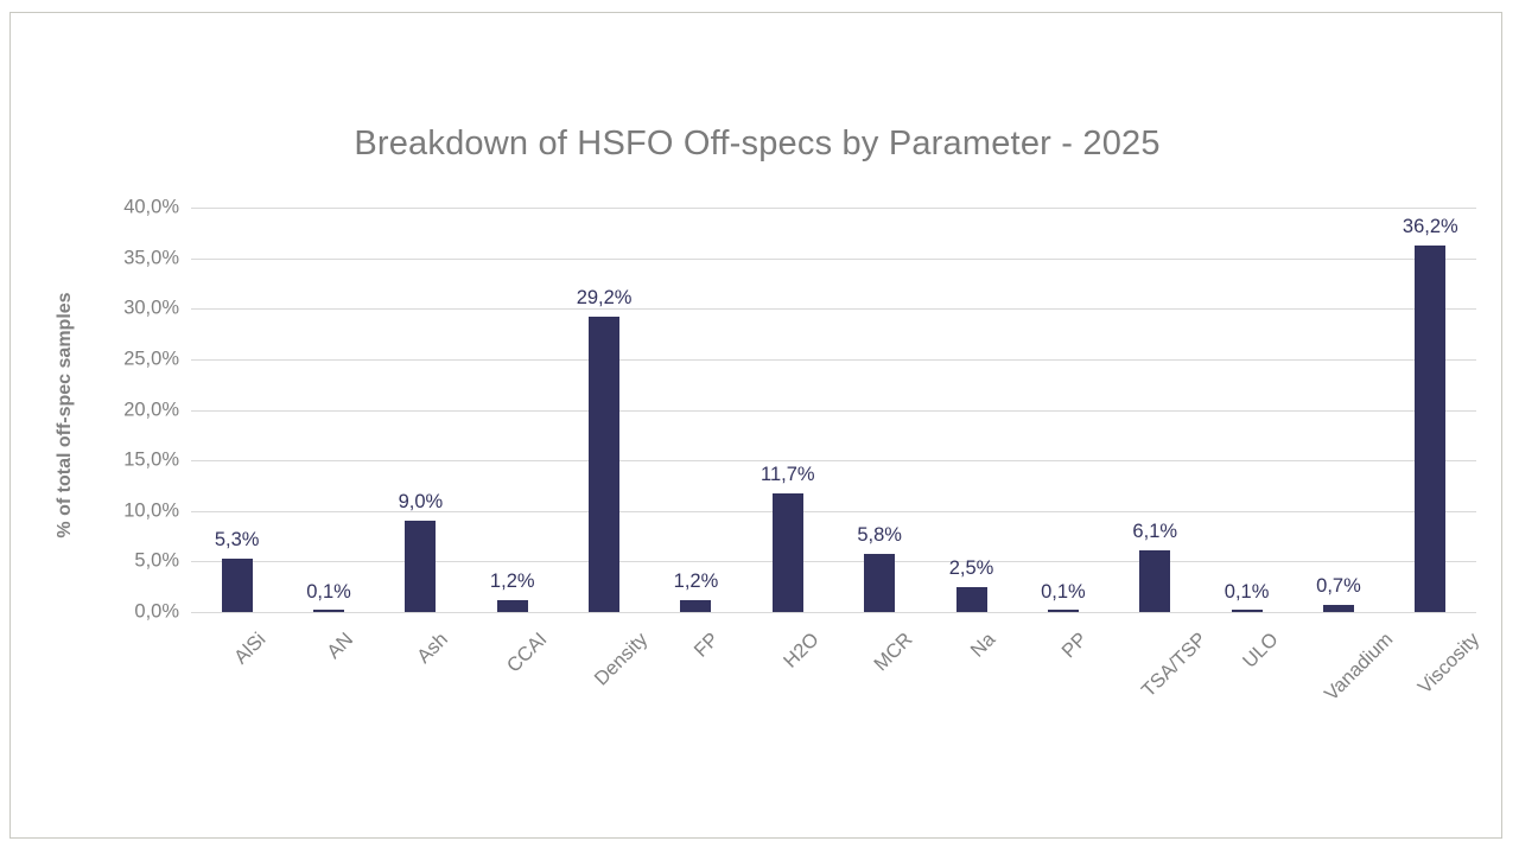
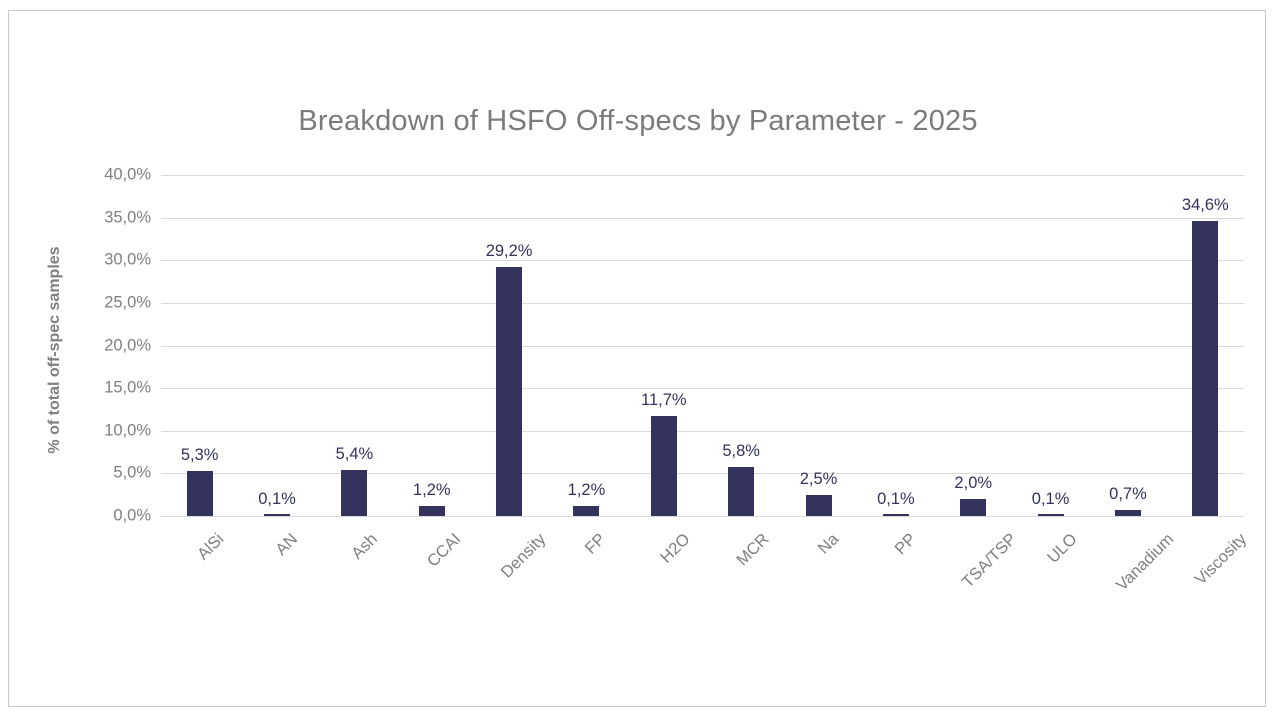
Ash: 9,0% -> 5,4%
TSA/TSP: 6,1% -> 2,0%
Viscosity: 36,2% -> 34,6%
